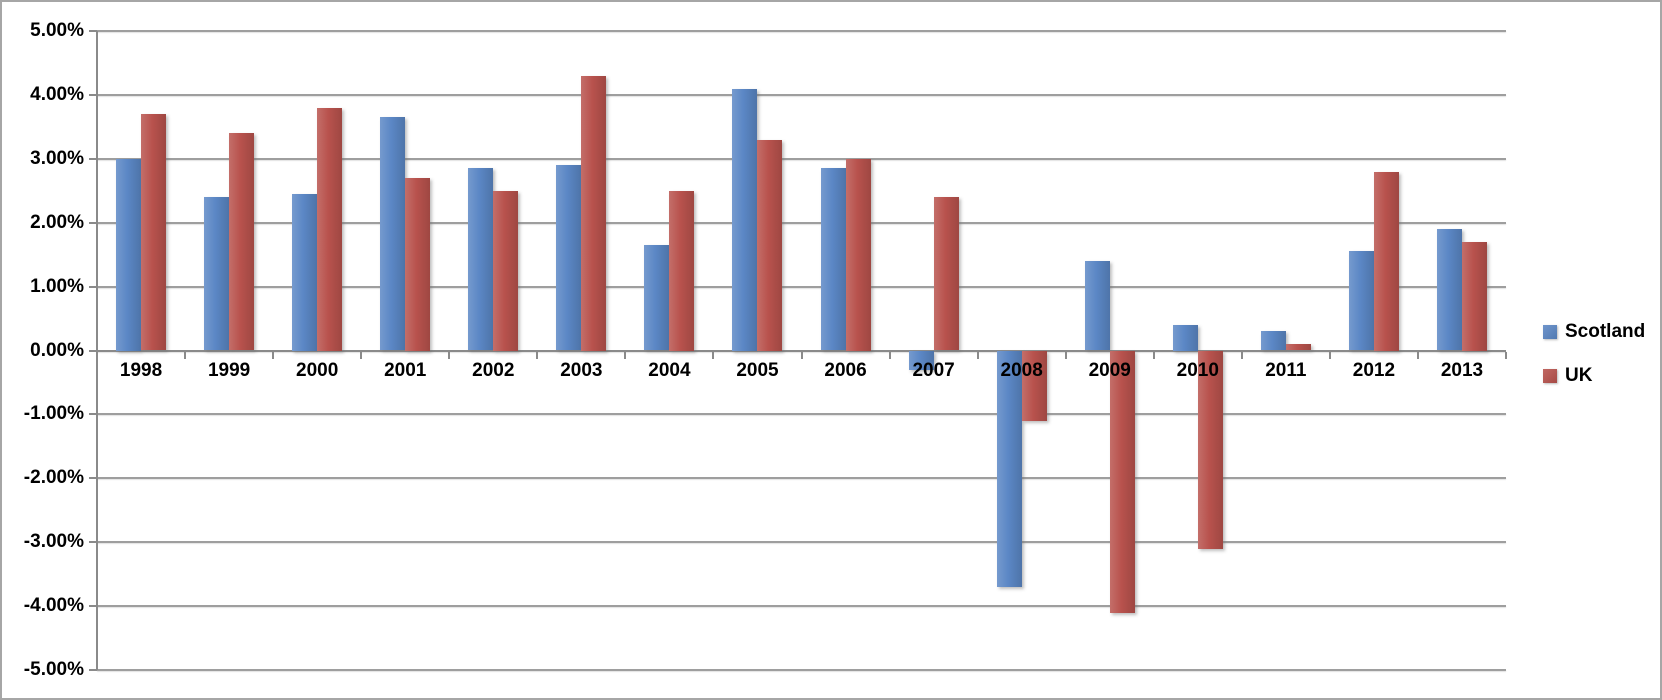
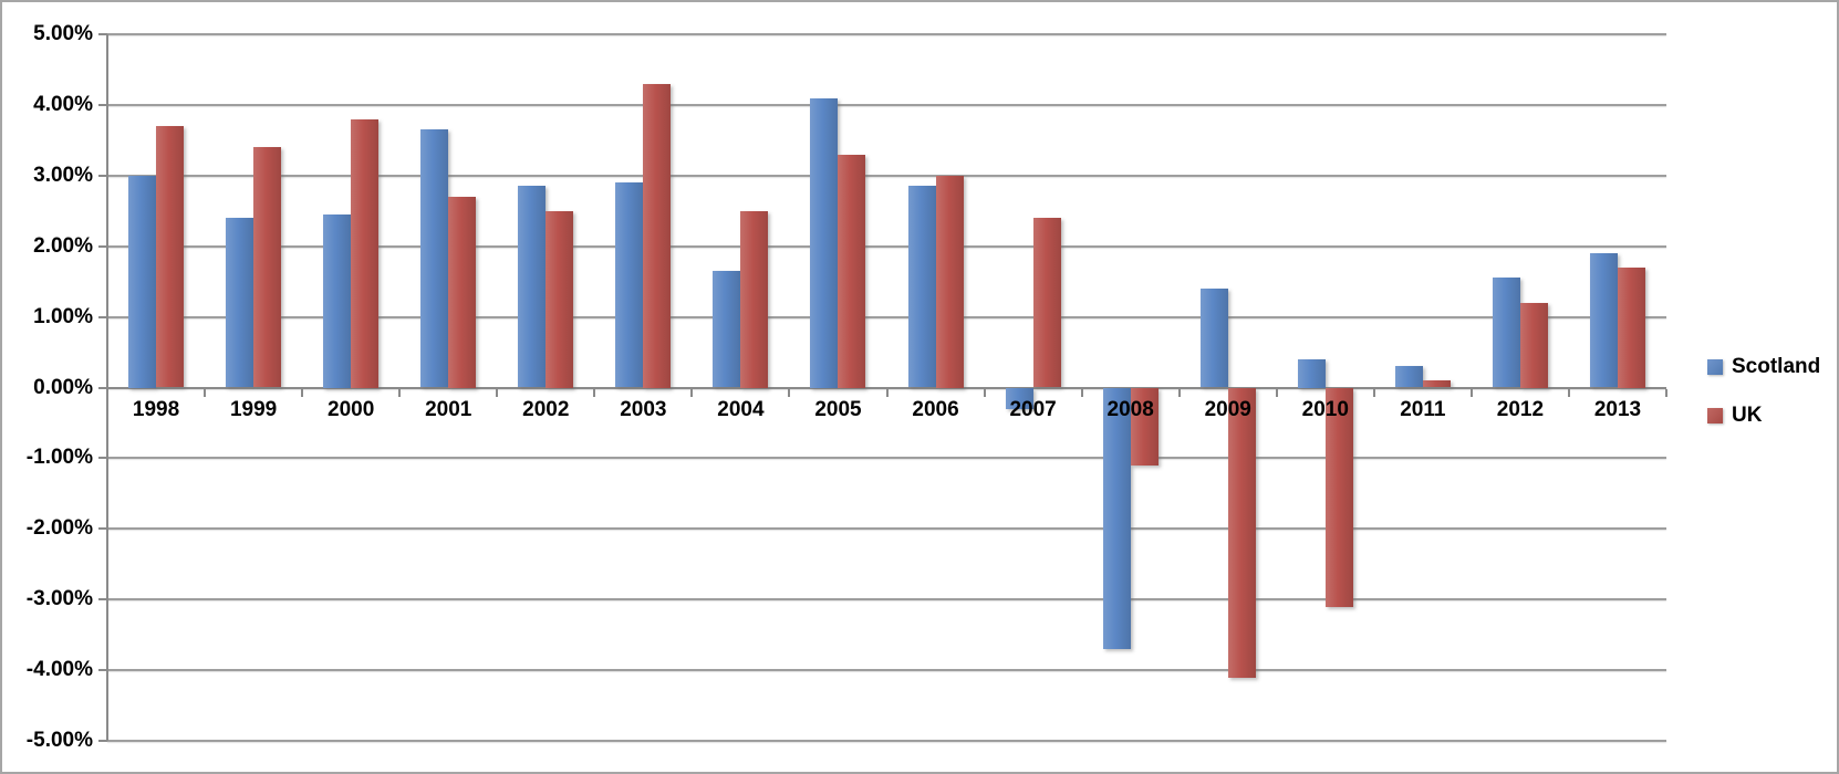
UK/2012: 2.8% -> 1.2%
